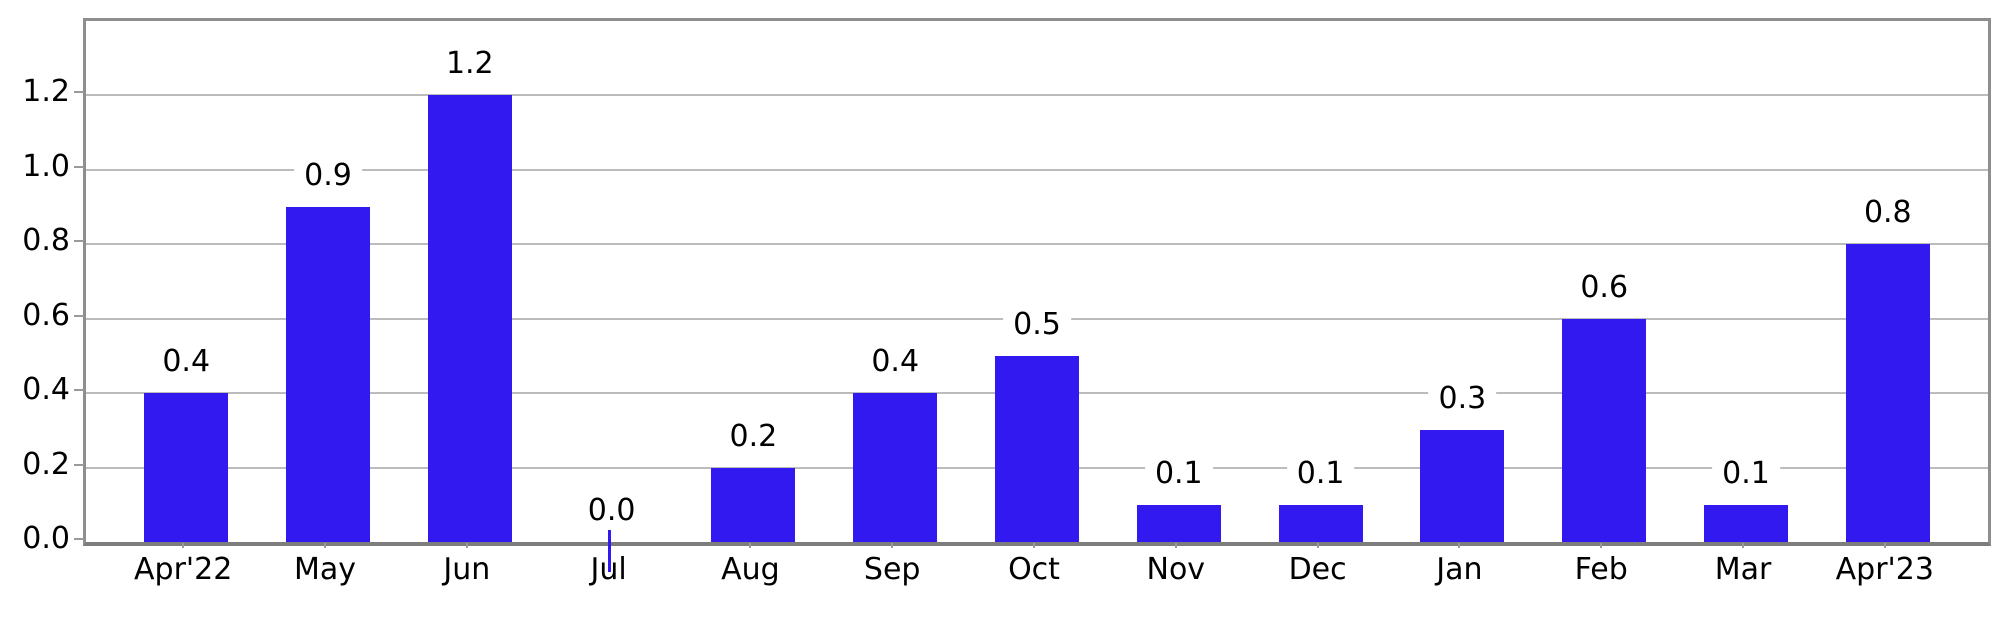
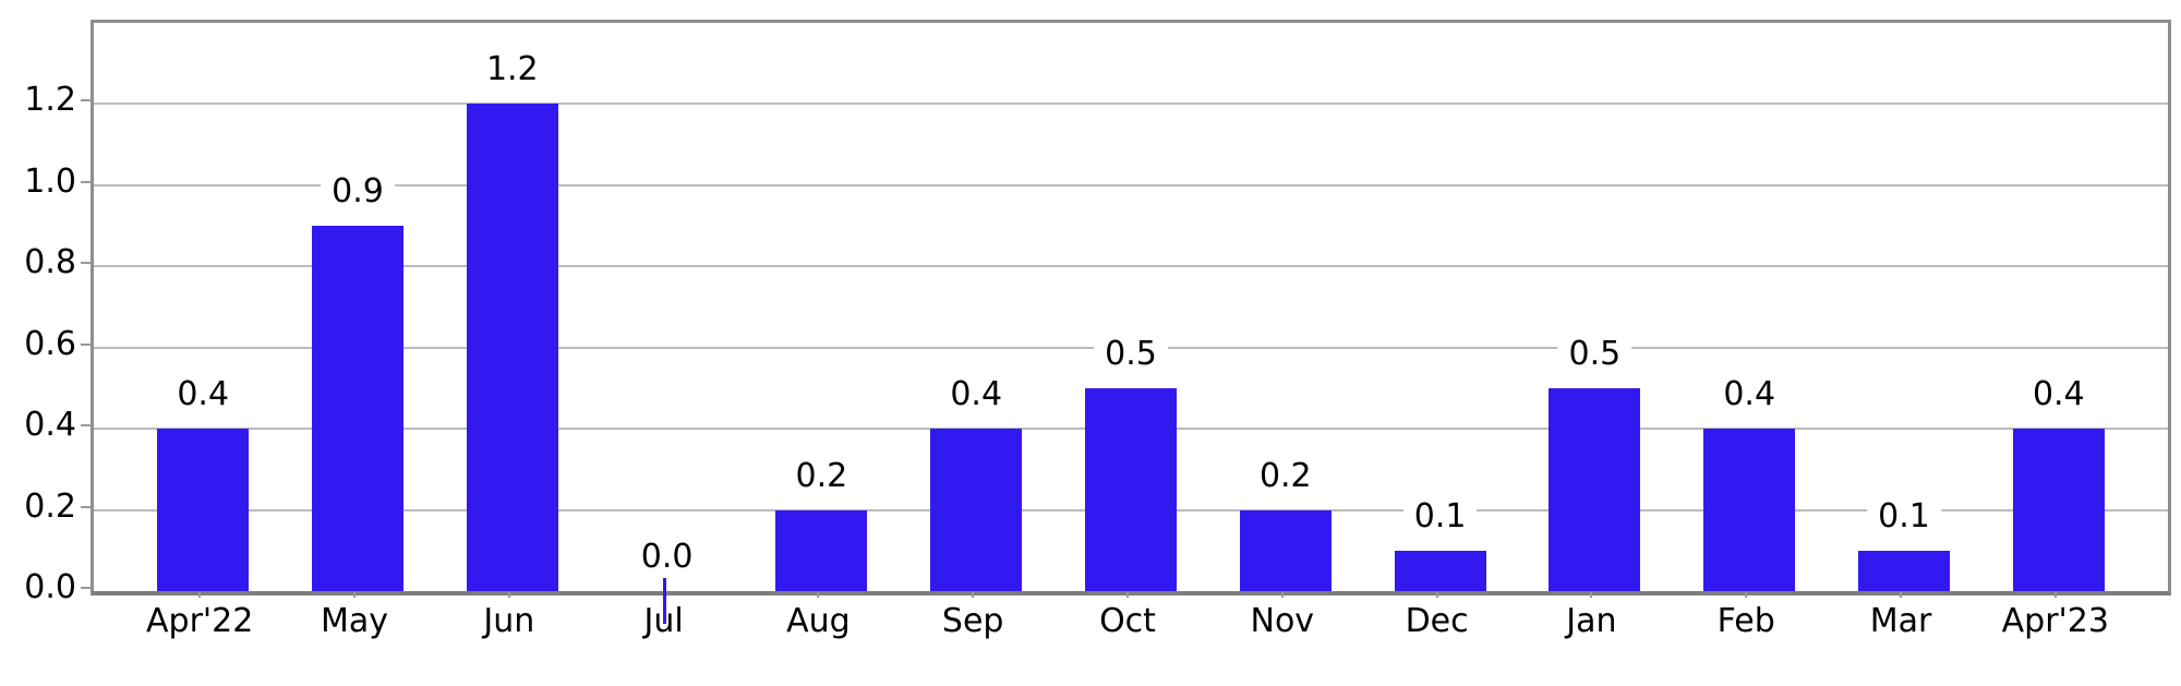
Nov: 0.1 -> 0.2
Jan: 0.3 -> 0.5
Feb: 0.6 -> 0.4
Apr'23: 0.8 -> 0.4
